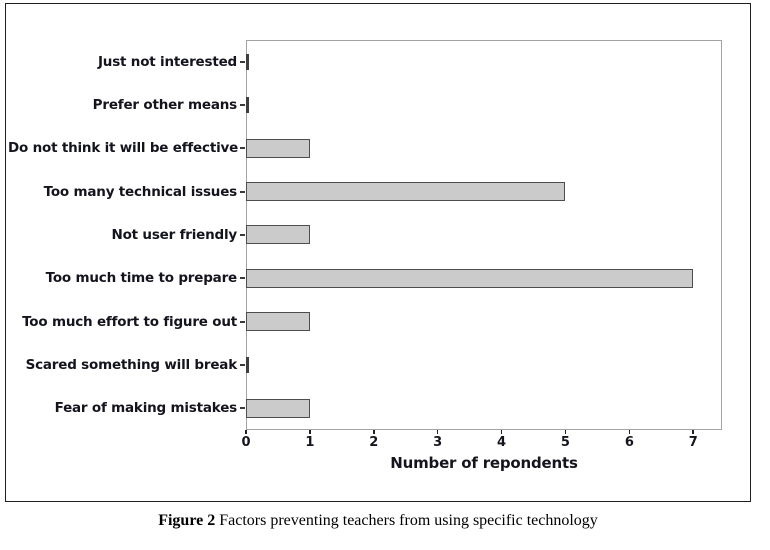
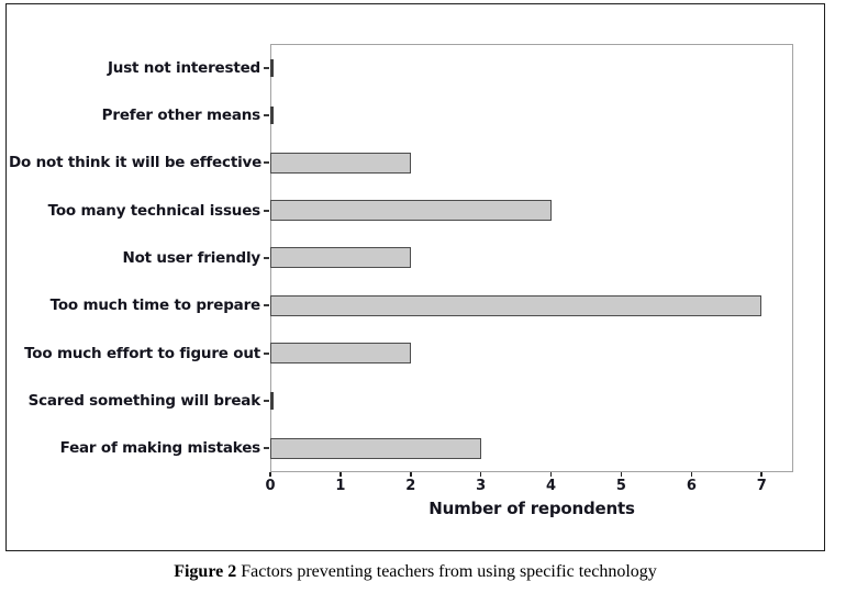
Do not think it will be effective: 1 -> 2
Too many technical issues: 5 -> 4
Not user friendly: 1 -> 2
Too much effort to figure out: 1 -> 2
Fear of making mistakes: 1 -> 3
